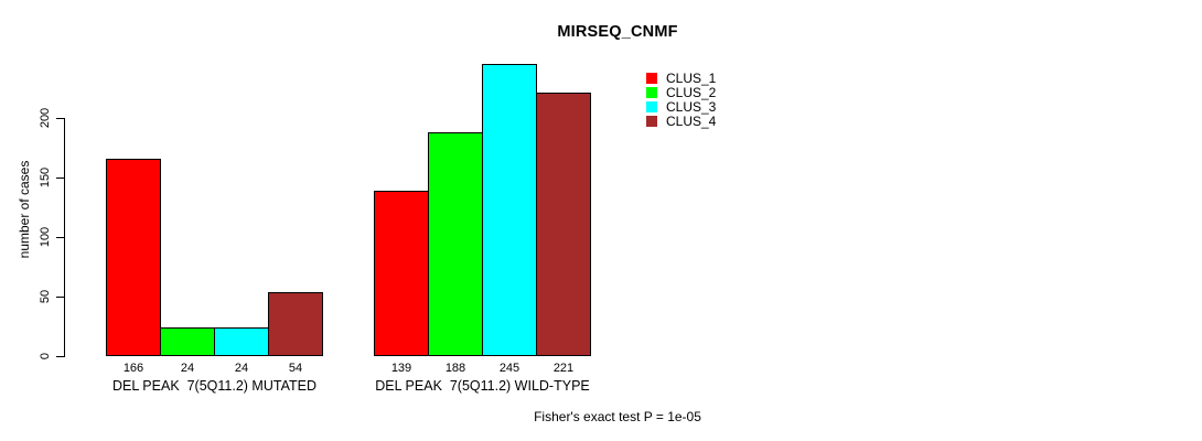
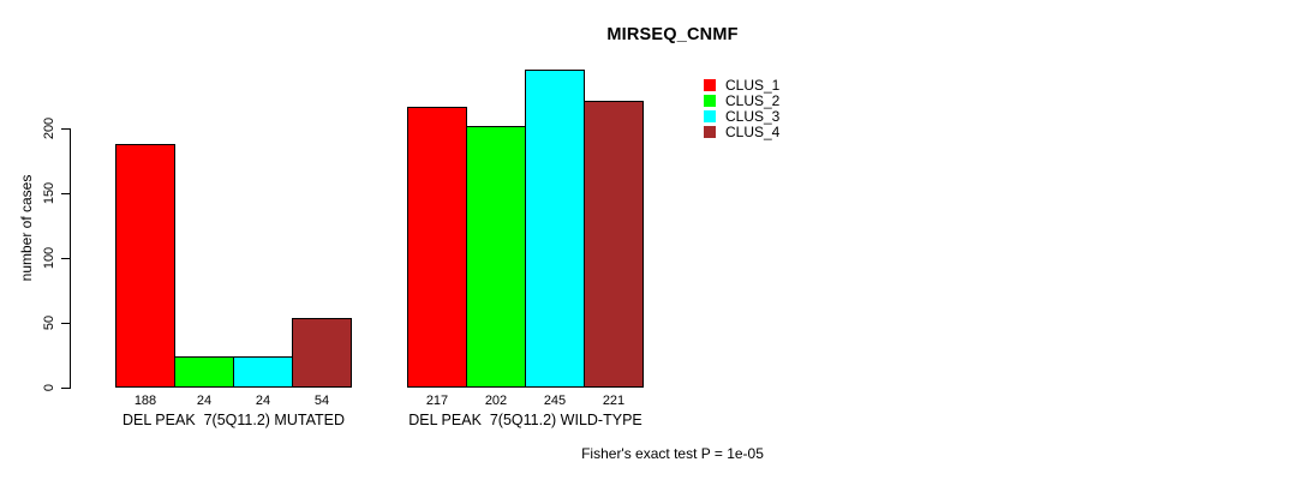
CLUS_1/DEL PEAK 7(5Q11.2) MUTATED: 166 -> 188
CLUS_1/DEL PEAK 7(5Q11.2) WILD-TYPE: 139 -> 217
CLUS_2/DEL PEAK 7(5Q11.2) WILD-TYPE: 188 -> 202
